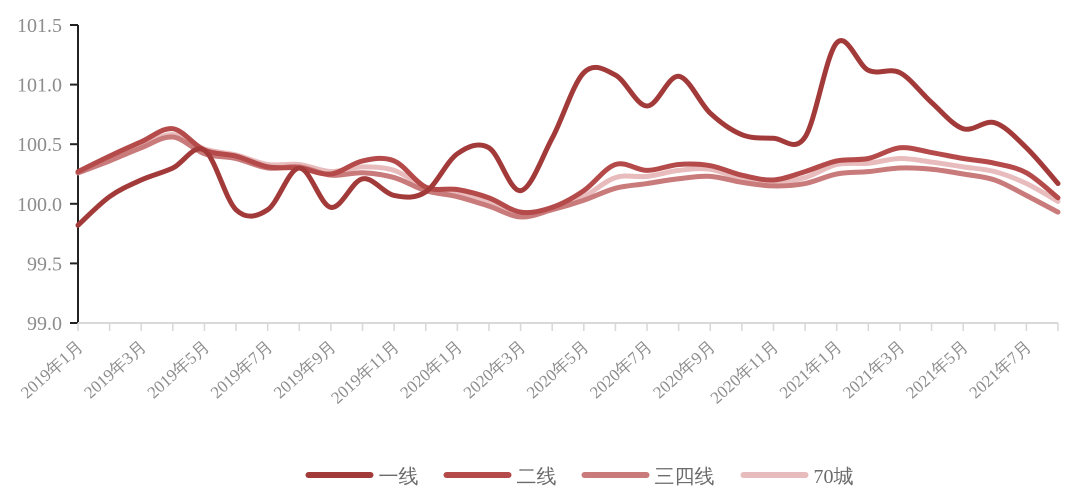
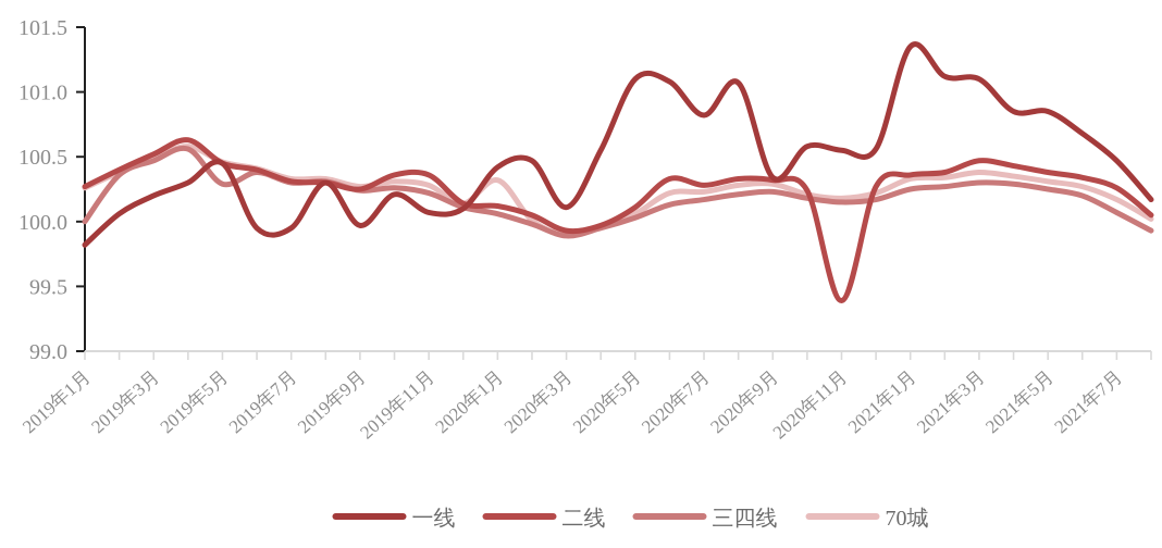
三四线/2019年1月: 100.26 -> 100.00
三四线/2019年5月: 100.42 -> 100.29
70城/2020年1月: 100.09 -> 100.32
一线/2020年9月: 100.76 -> 100.34
二线/2020年11月: 100.20 -> 99.39
一线/2021年5月: 100.63 -> 100.85
